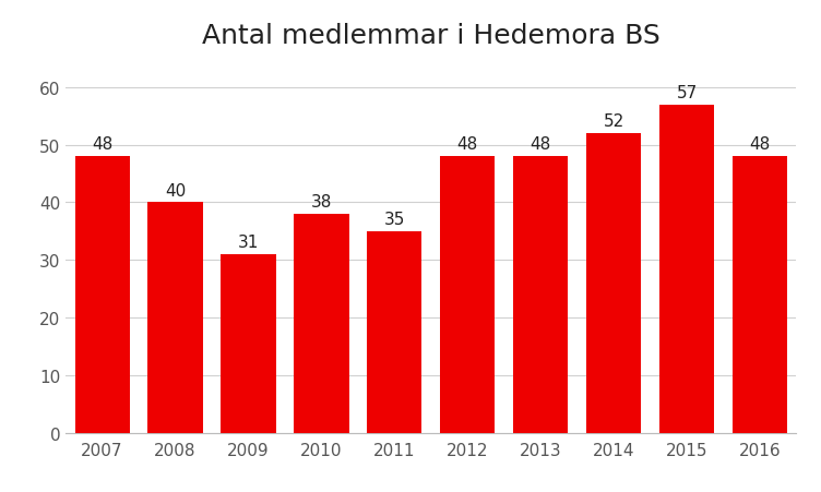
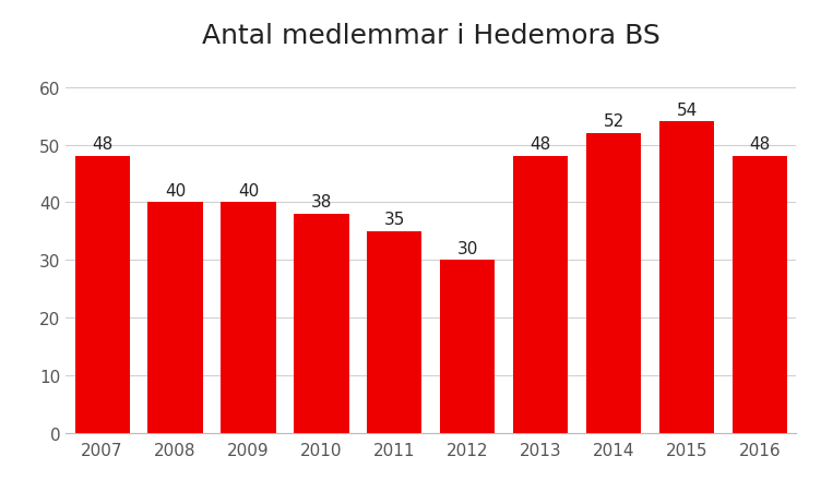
2009: 31 -> 40
2012: 48 -> 30
2015: 57 -> 54
